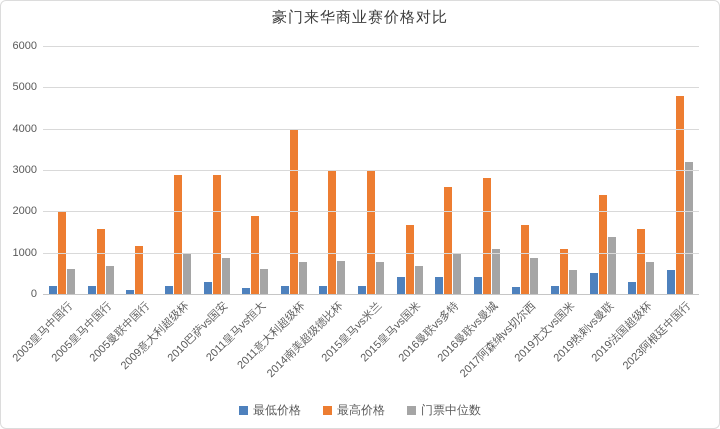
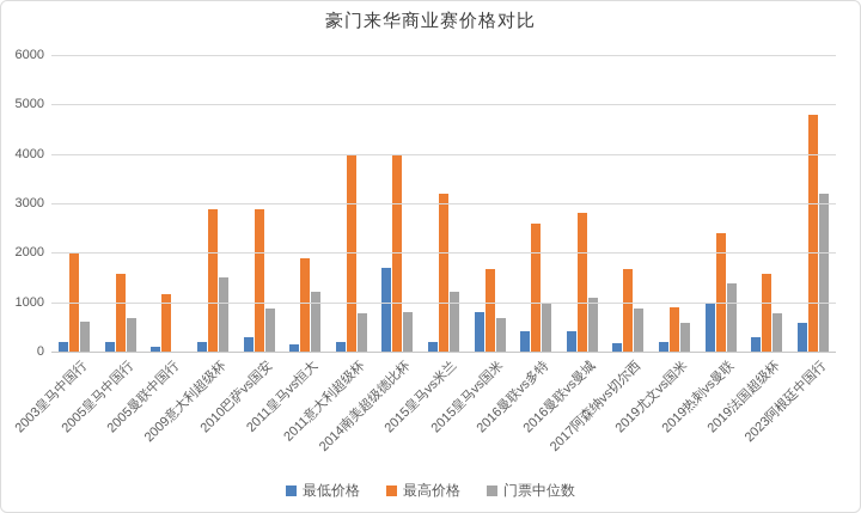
门票中位数/2009意大利超级杯: 1000 -> 1500
门票中位数/2011皇马vs恒大: 600 -> 1200
最低价格/2014南美超级德比杯: 200 -> 1700
最高价格/2014南美超级德比杯: 3000 -> 4000
最高价格/2015皇马vs米兰: 3000 -> 3200
门票中位数/2015皇马vs米兰: 800 -> 1200
最低价格/2015皇马vs国米: 400 -> 800
最高价格/2019尤文vs国米: 1100 -> 900
最低价格/2019热刺vs曼联: 500 -> 1000
